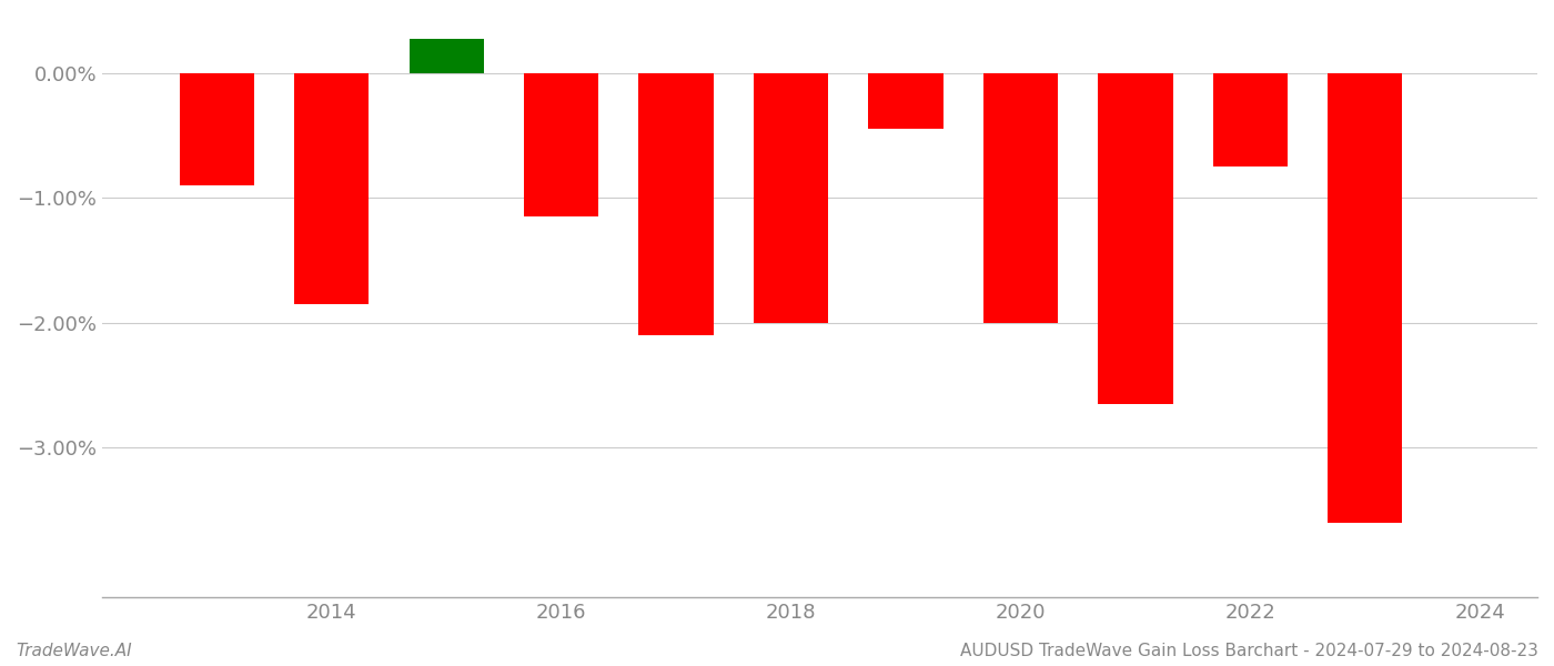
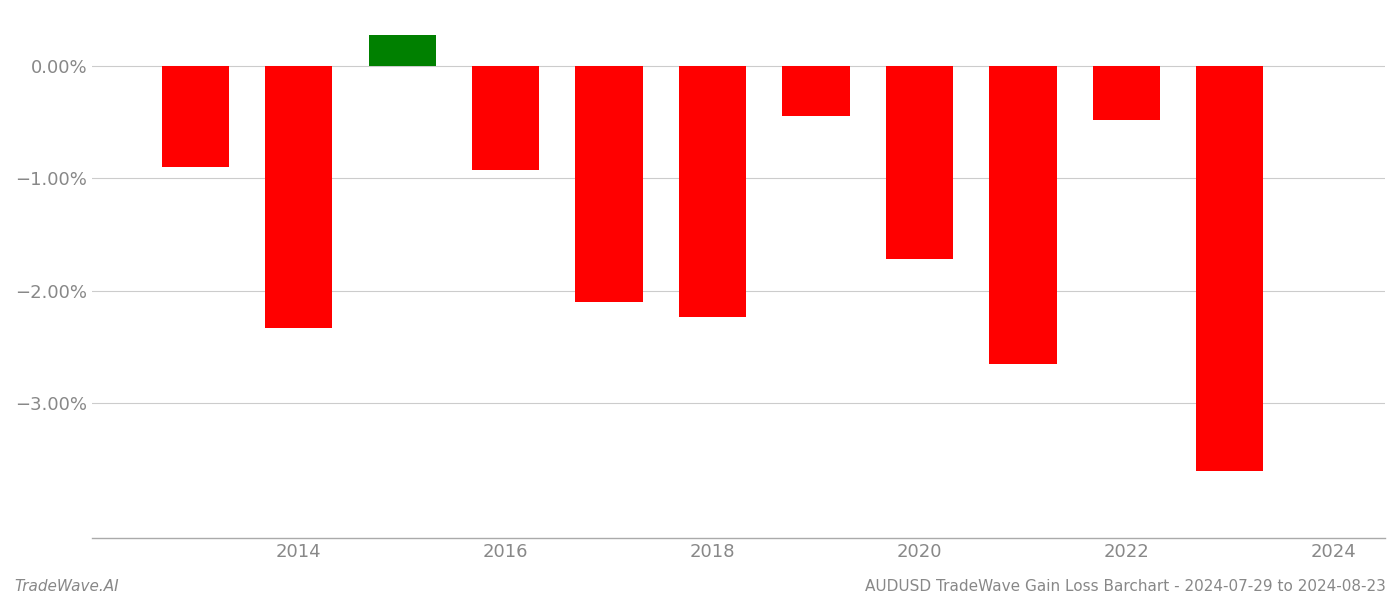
2014: -1.85% -> -2.33%
2016: -1.15% -> -0.93%
2018: -2.00% -> -2.23%
2020: -2.00% -> -1.72%
2022: -0.75% -> -0.48%
